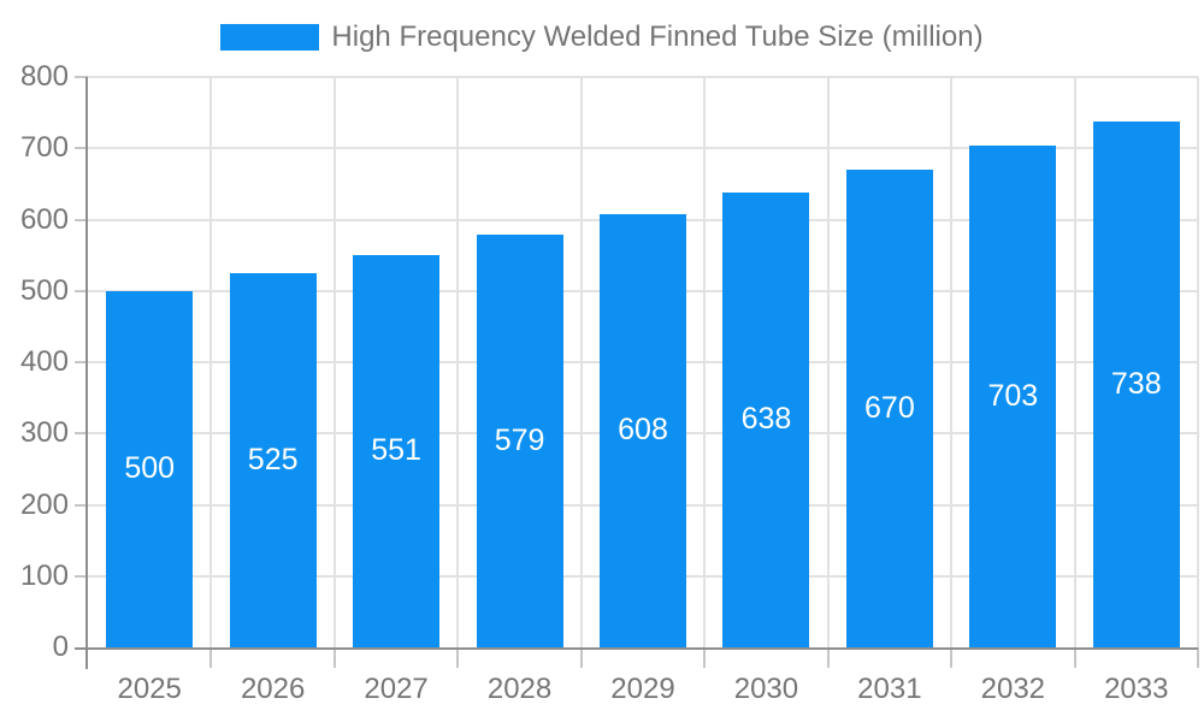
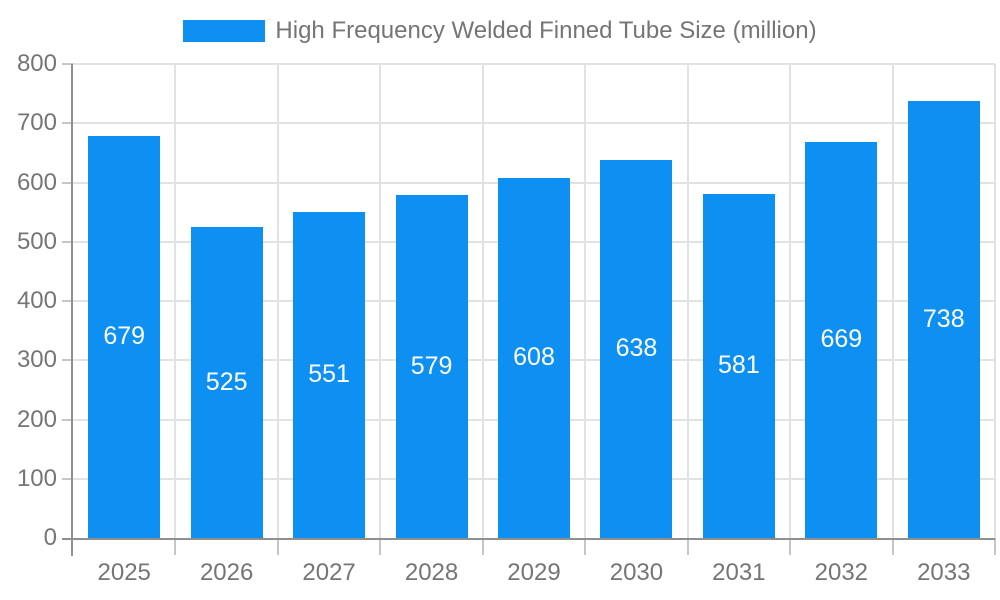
2025: 500 -> 679
2031: 670 -> 581
2032: 703 -> 669
